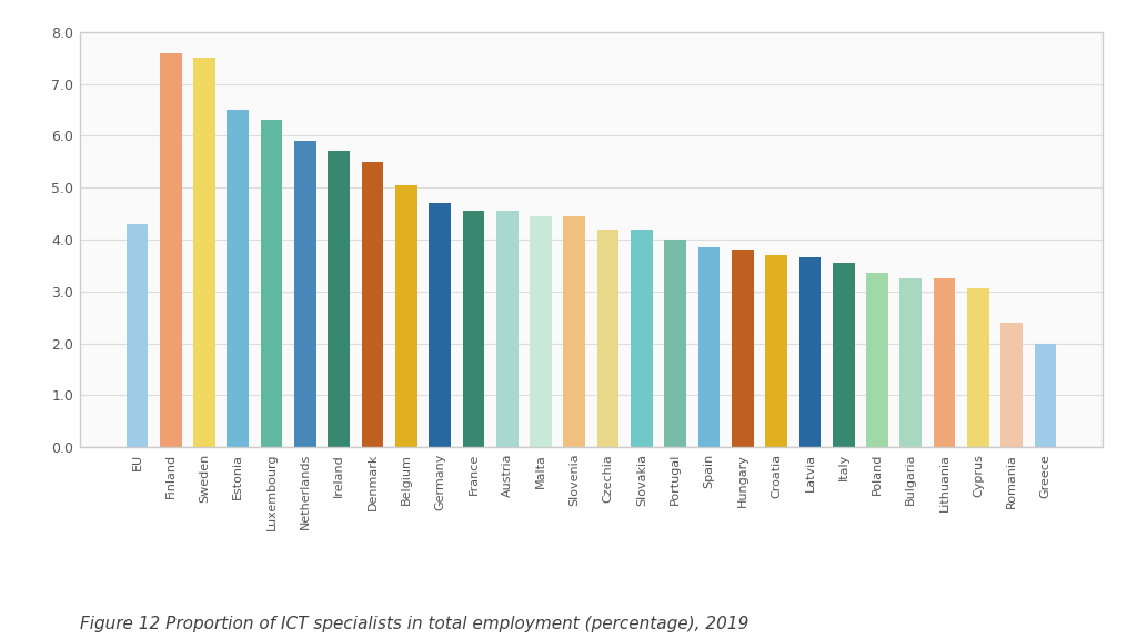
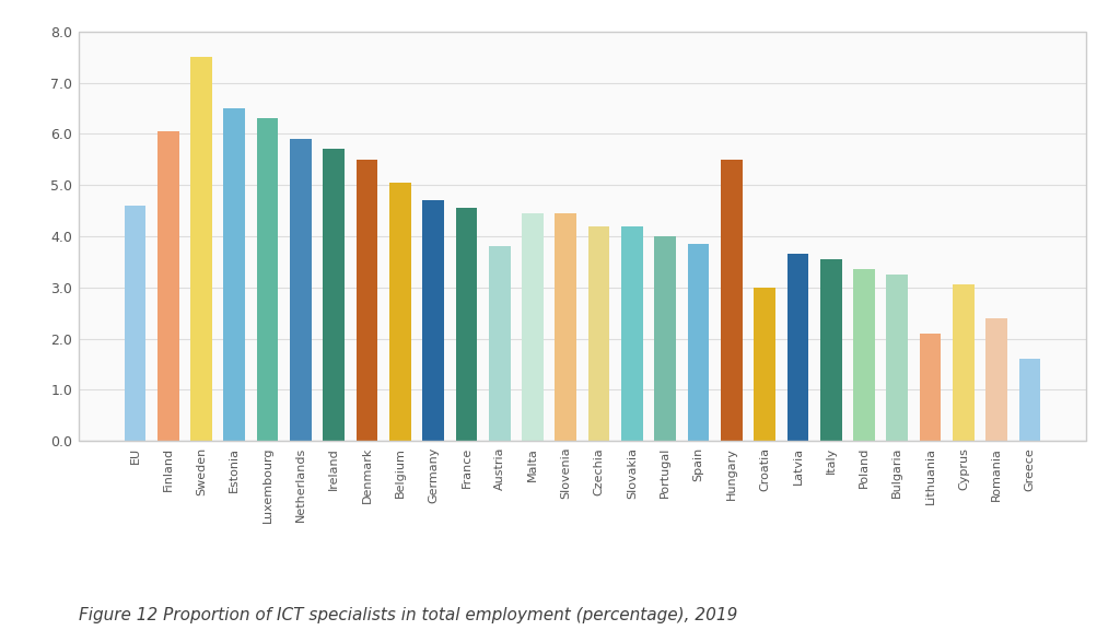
EU: 4.30 -> 4.60
Finland: 7.60 -> 6.05
Austria: 4.55 -> 3.80
Hungary: 3.80 -> 5.50
Croatia: 3.70 -> 3.00
Lithuania: 3.25 -> 2.10
Greece: 2.00 -> 1.60
